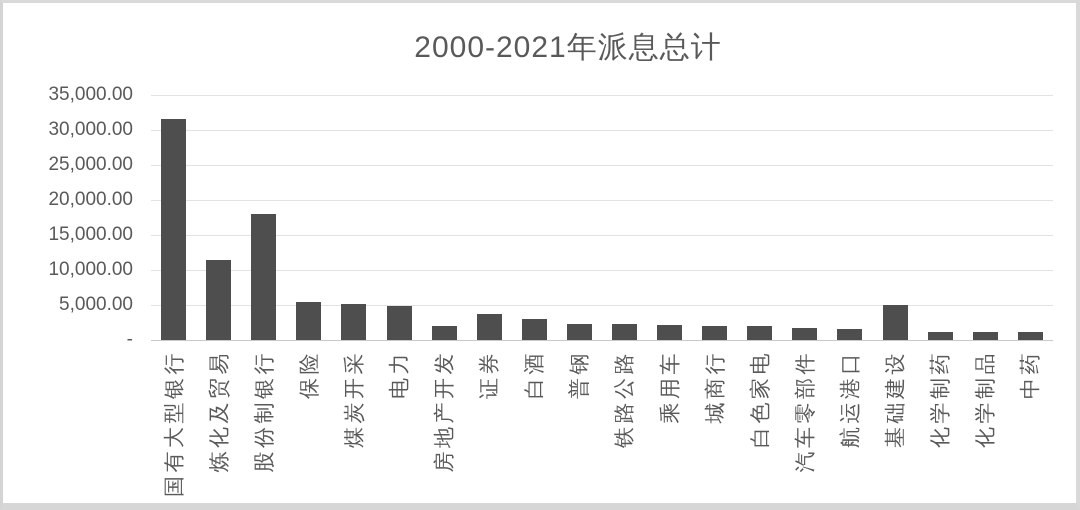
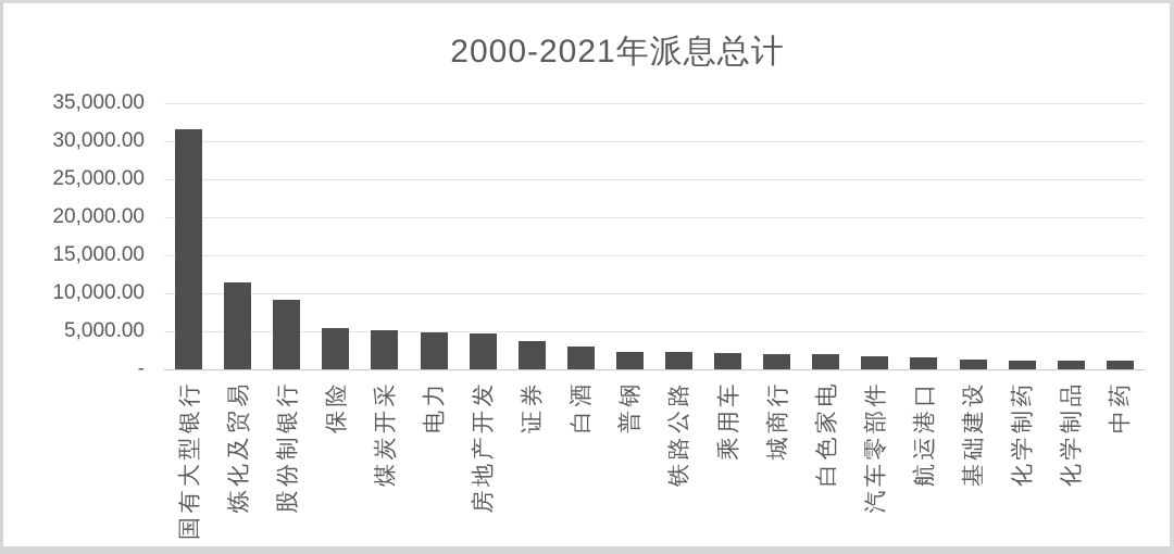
股份制银行: 18000 -> 9000
房地产开发: 2000 -> 5000
基础建设: 5000 -> 1000
